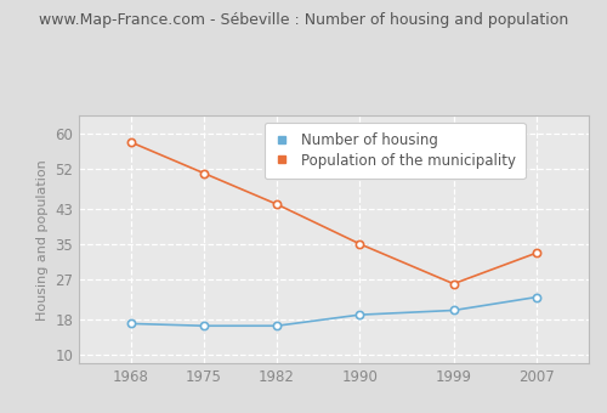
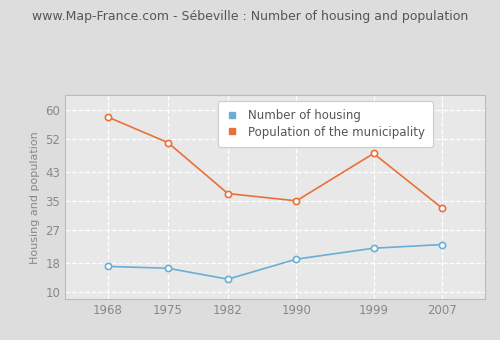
Number of housing/1982: 16.5 -> 13.5
Population of the municipality/1982: 44 -> 37
Number of housing/1999: 20.0 -> 22.0
Population of the municipality/1999: 26 -> 48
